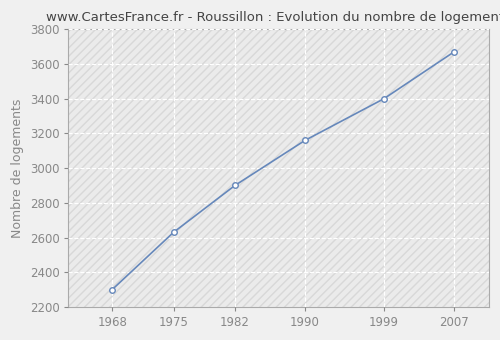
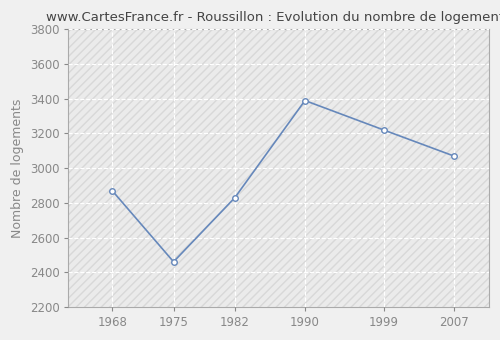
1968: 2300 -> 2870
1975: 2630 -> 2460
1982: 2900 -> 2830
1990: 3160 -> 3390
1999: 3400 -> 3220
2007: 3670 -> 3070
